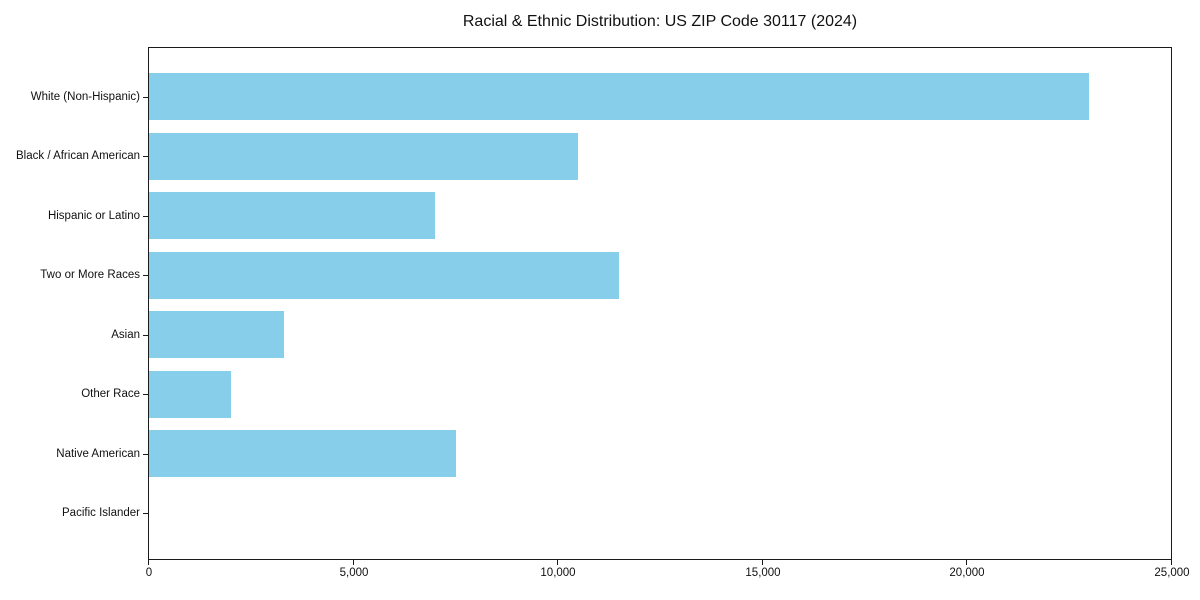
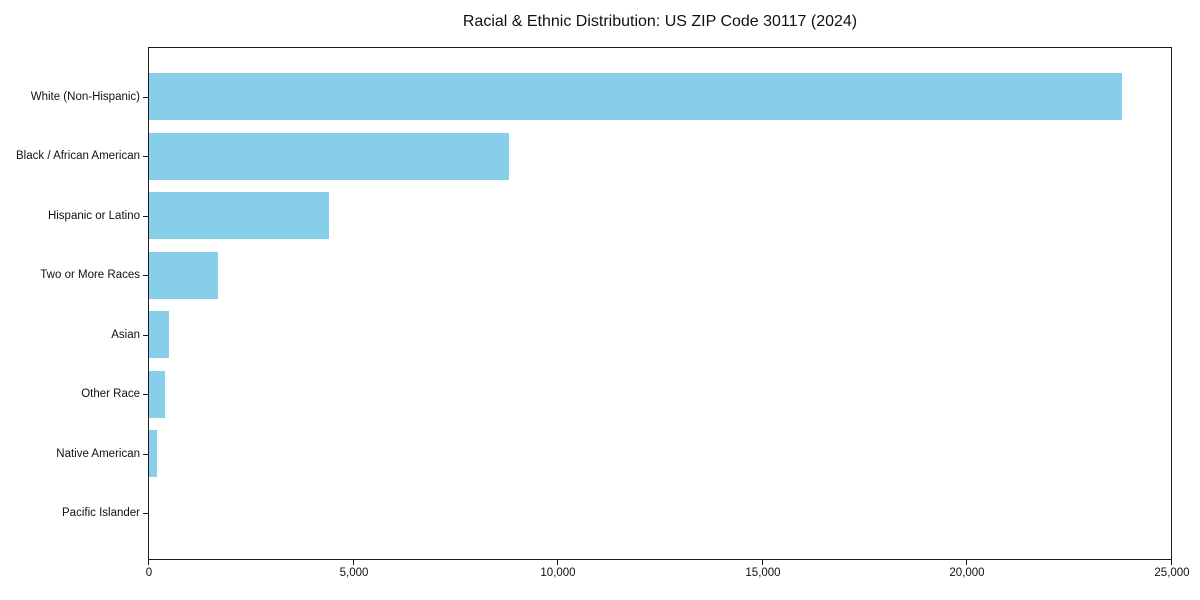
White (Non-Hispanic): 23000 -> 23800
Black / African American: 10500 -> 8800
Hispanic or Latino: 7000 -> 4400
Two or More Races: 11500 -> 1700
Asian: 3300 -> 500
Other Race: 2000 -> 400
Native American: 7500 -> 200
